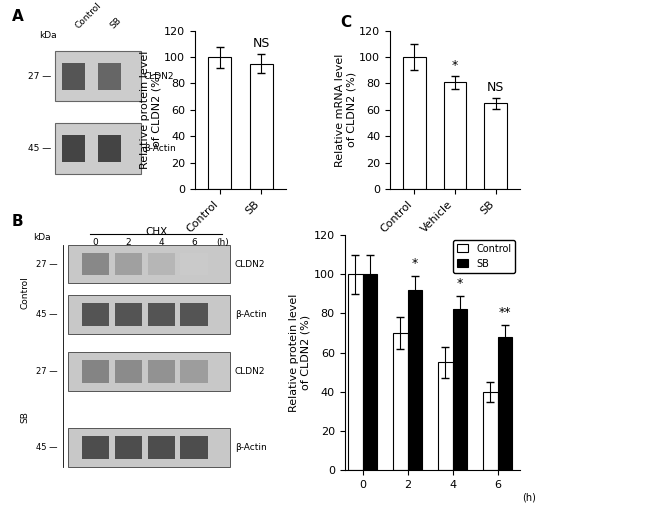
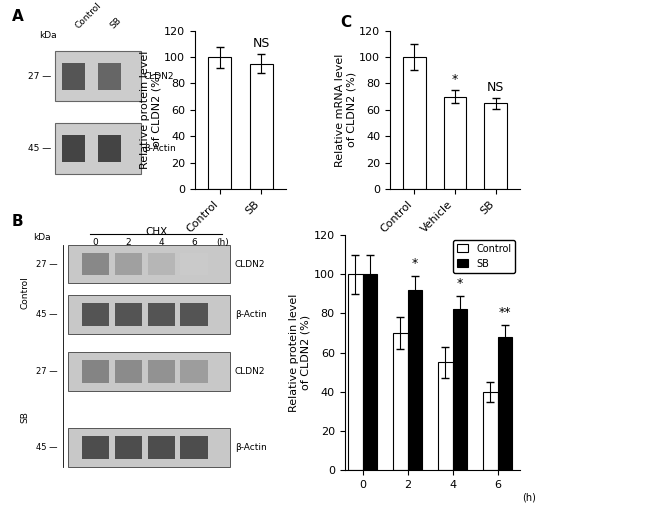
Vehicle: 81 -> 70
